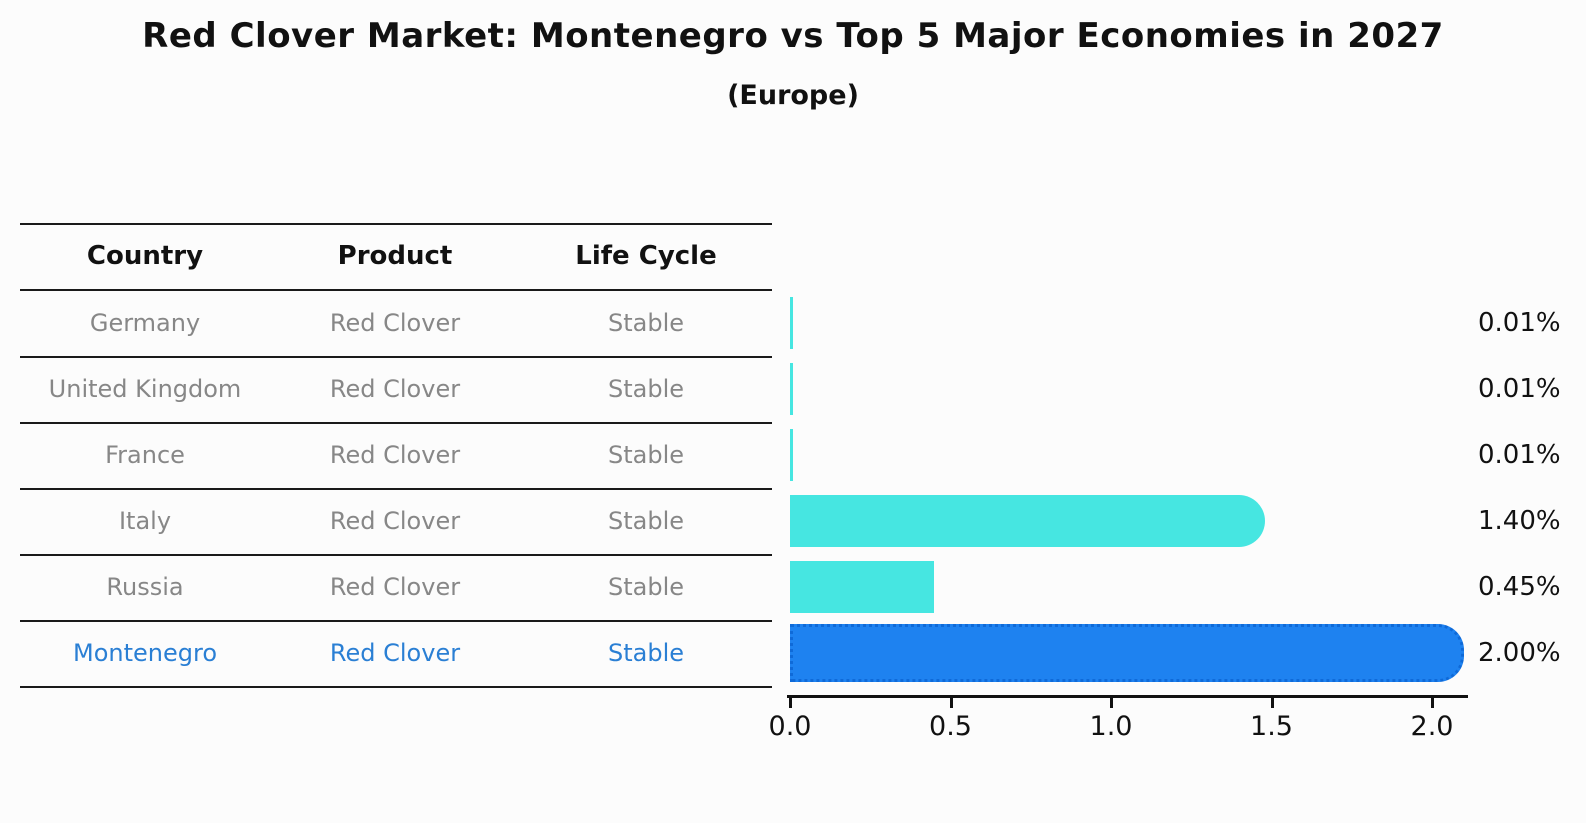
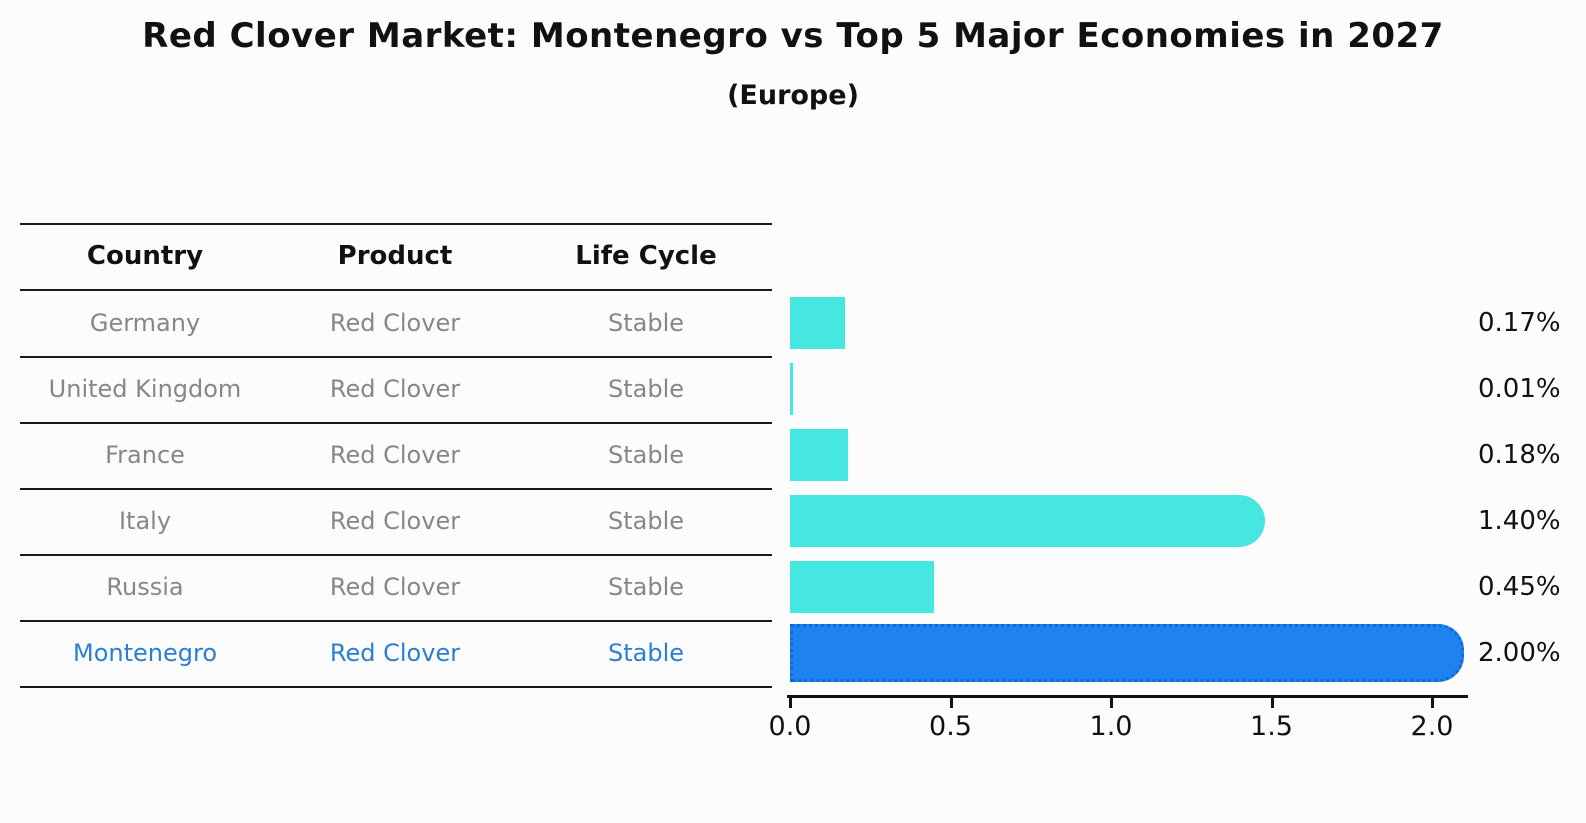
Germany: 0.01% -> 0.17%
France: 0.01% -> 0.18%
